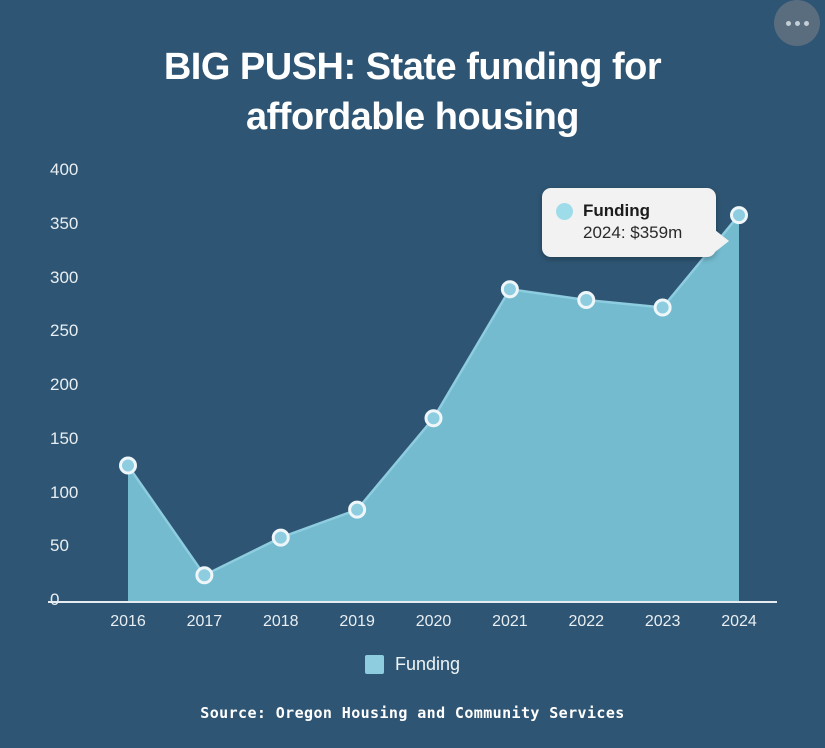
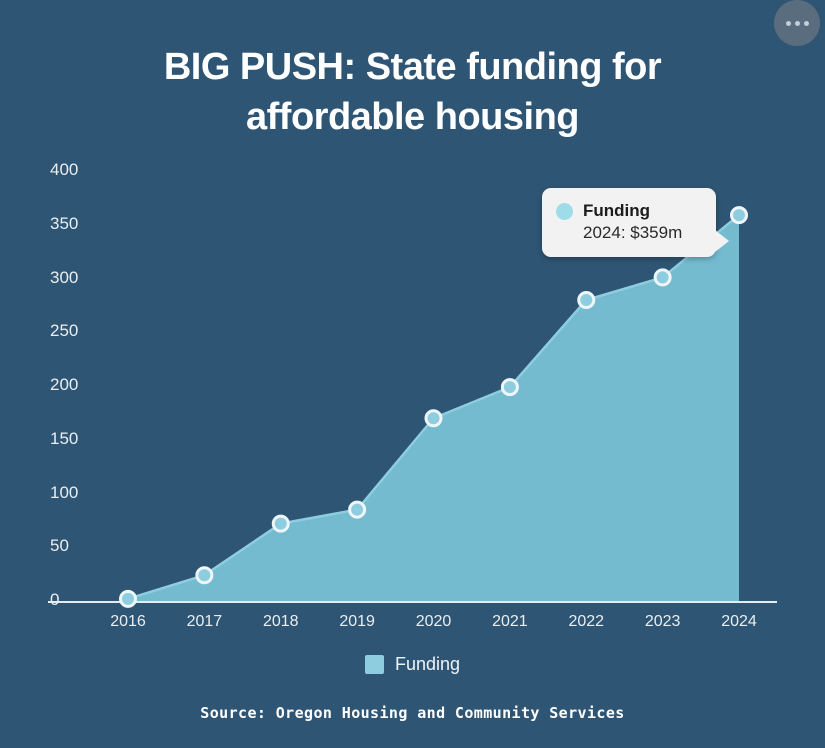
2016: 126 -> 2
2018: 59 -> 72
2021: 290 -> 199
2023: 273 -> 301
